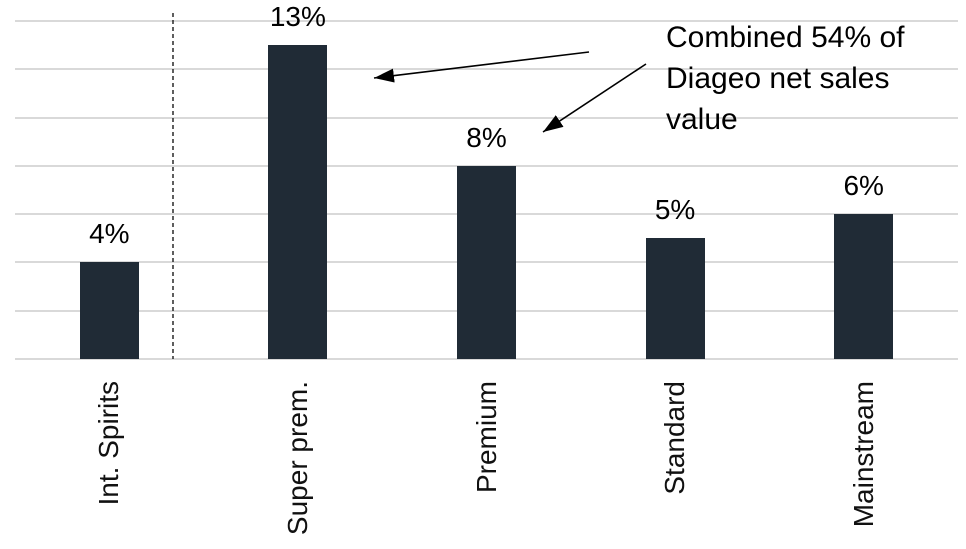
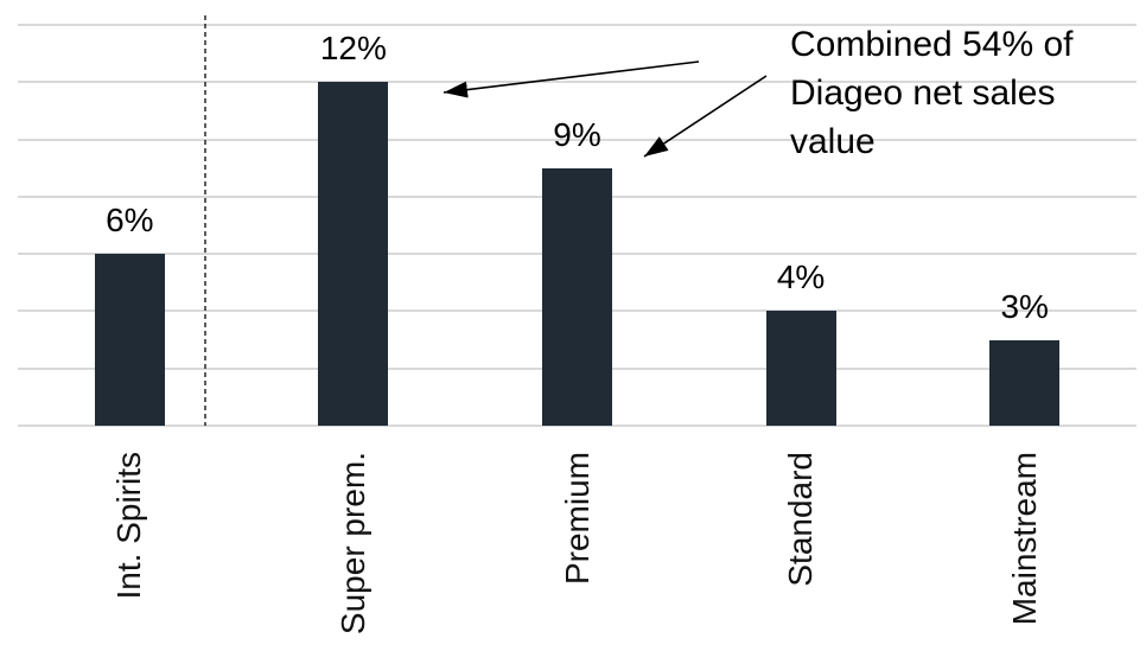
Int. Spirits: 4% -> 6%
Super prem.: 13% -> 12%
Premium: 8% -> 9%
Standard: 5% -> 4%
Mainstream: 6% -> 3%
